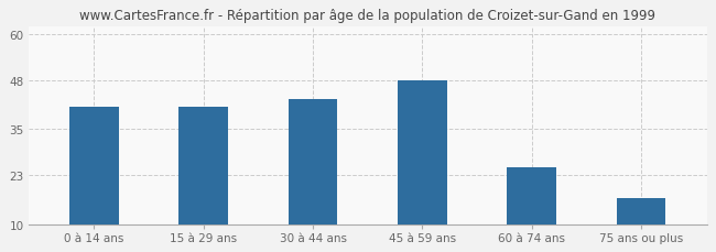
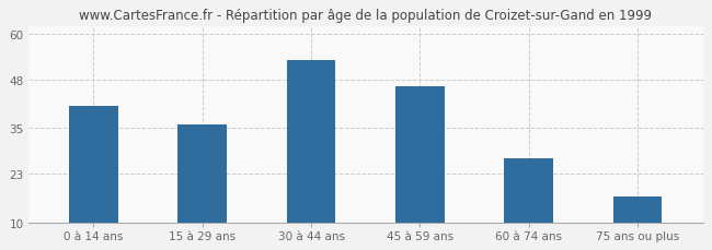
15 à 29 ans: 41 -> 36
30 à 44 ans: 43 -> 53
45 à 59 ans: 48 -> 46
60 à 74 ans: 25 -> 27
